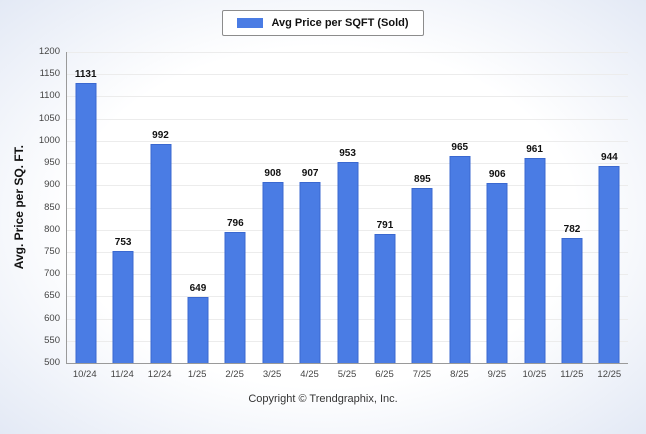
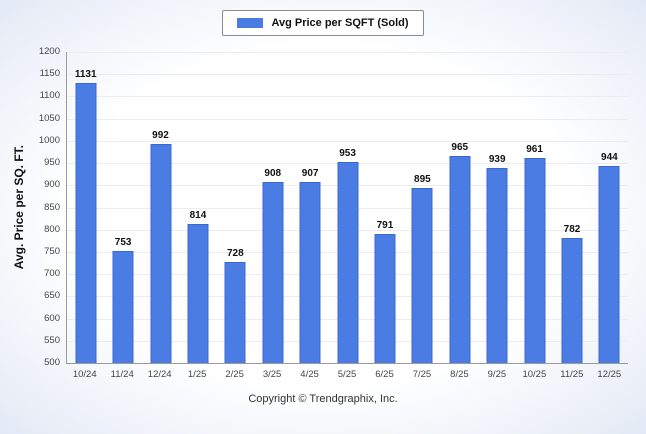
1/25: 649 -> 814
2/25: 796 -> 728
9/25: 906 -> 939
